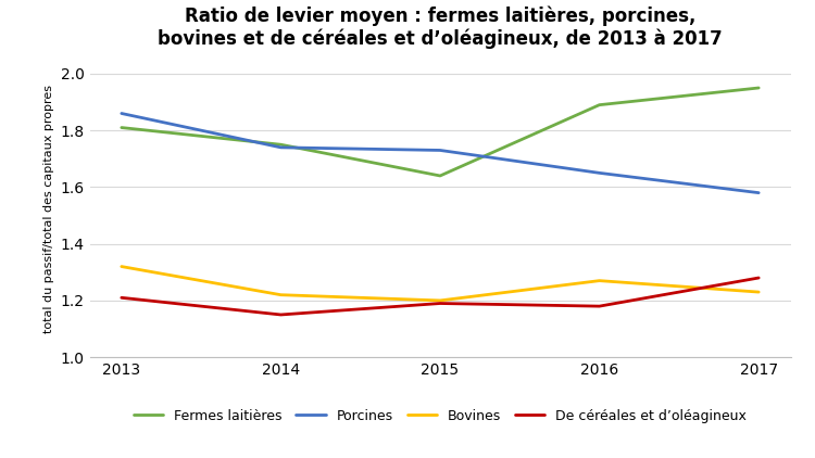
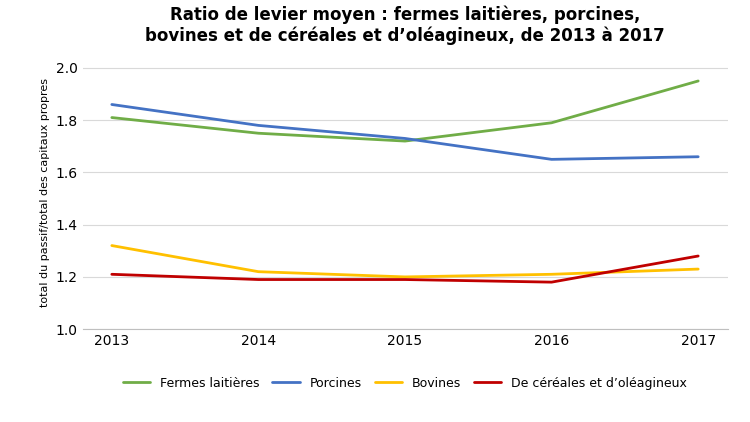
Porcines/2014: 1.74 -> 1.78
De céréales et d’oléagineux/2014: 1.15 -> 1.19
Fermes laitières/2015: 1.64 -> 1.72
Fermes laitières/2016: 1.89 -> 1.79
Bovines/2016: 1.27 -> 1.21
Porcines/2017: 1.58 -> 1.66
